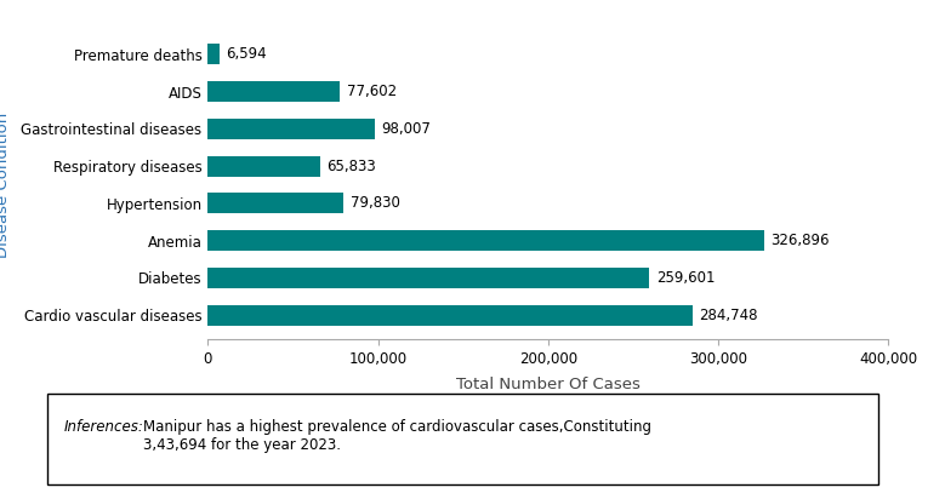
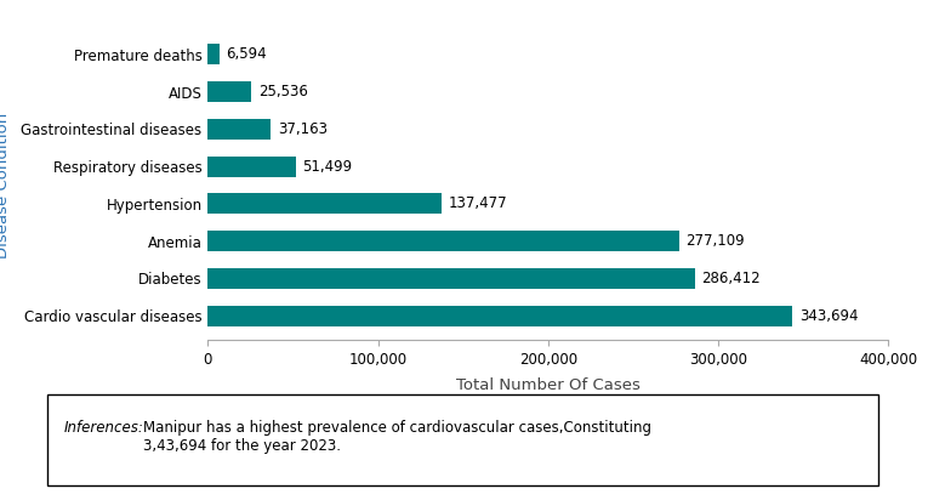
AIDS: 77,602 -> 25,536
Gastrointestinal diseases: 98,007 -> 37,163
Respiratory diseases: 65,833 -> 51,499
Hypertension: 79,830 -> 137,477
Anemia: 326,896 -> 277,109
Diabetes: 259,601 -> 286,412
Cardio vascular diseases: 284,748 -> 343,694
